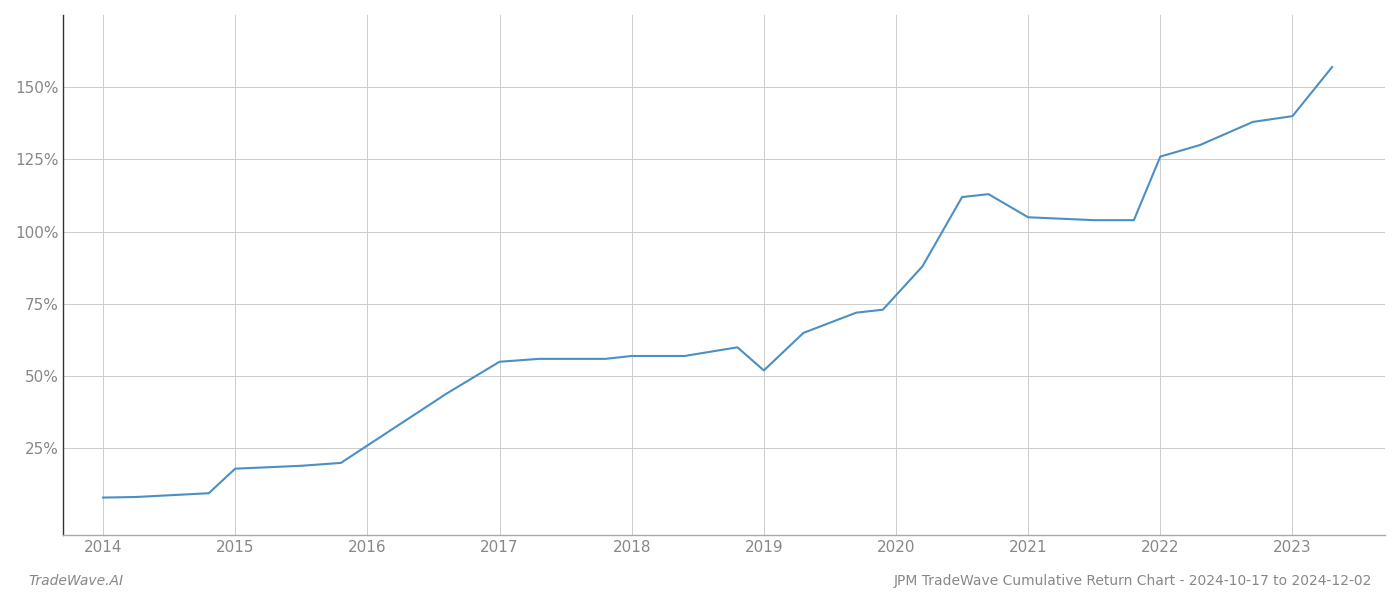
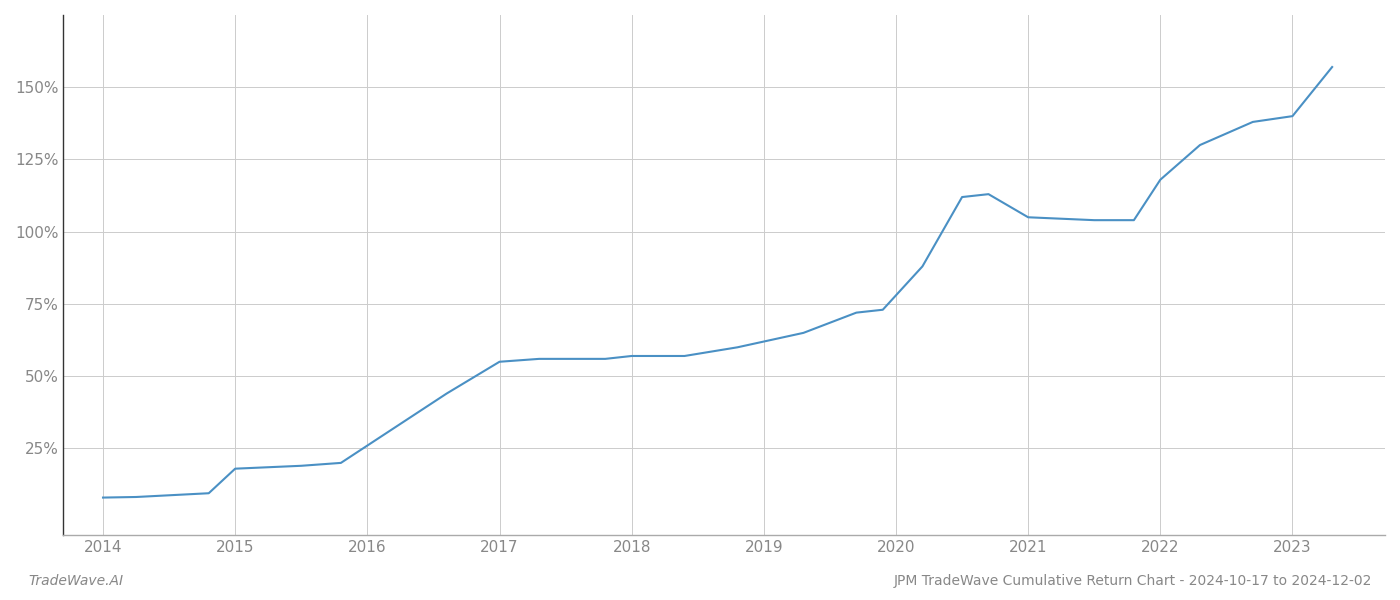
2019: 52.0% -> 62.0%
2022: 126.0% -> 118.0%
